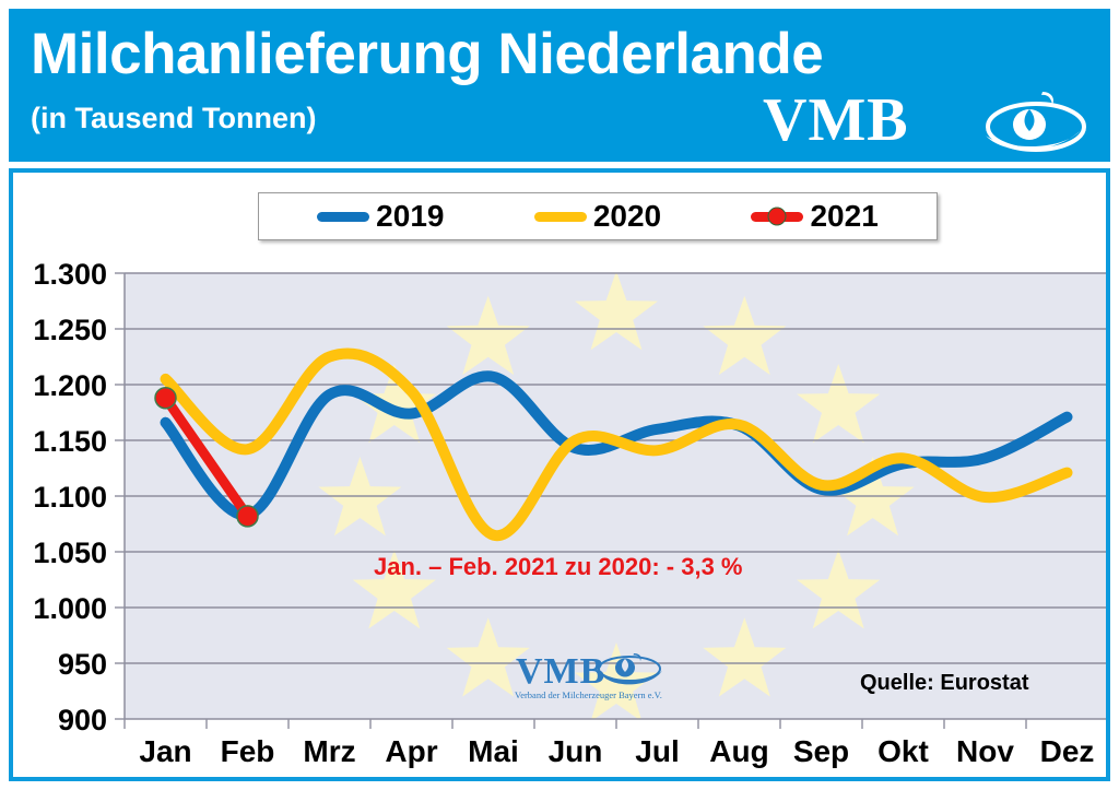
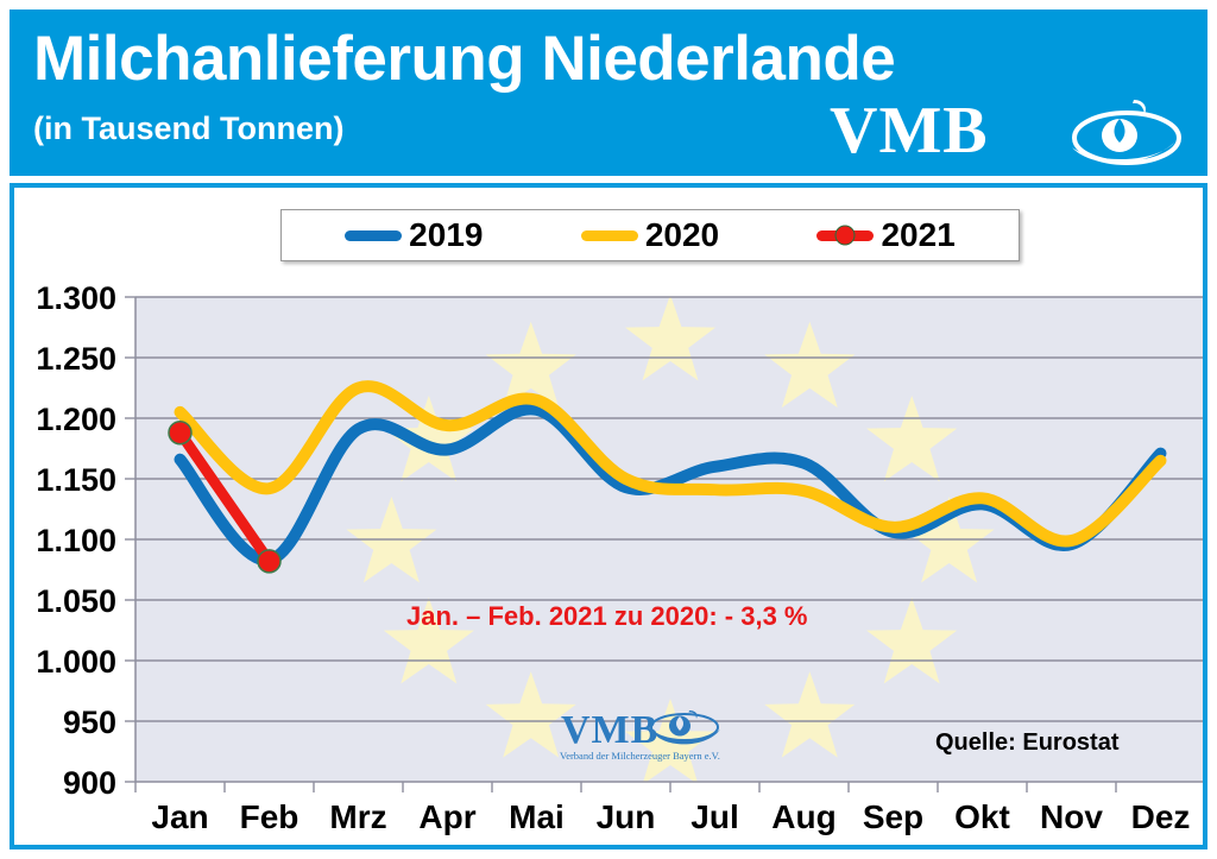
2020/Mai: 1065 -> 1215
2020/Aug: 1164 -> 1140
2019/Nov: 1134 -> 1096
2020/Dez: 1121 -> 1165
